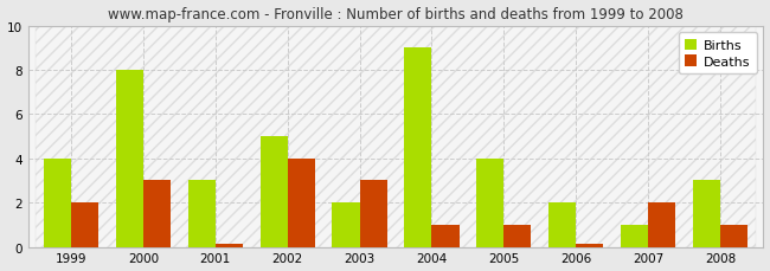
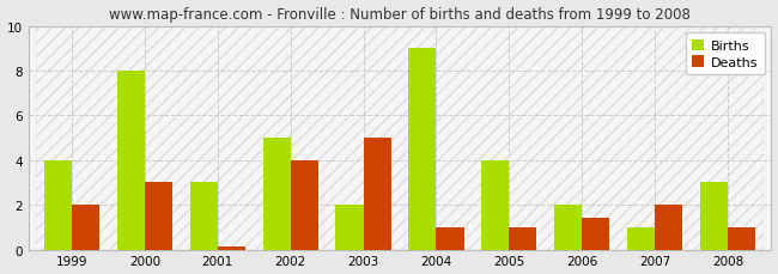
Deaths/2003: 3.0 -> 5.0
Deaths/2006: 0.1 -> 1.4
